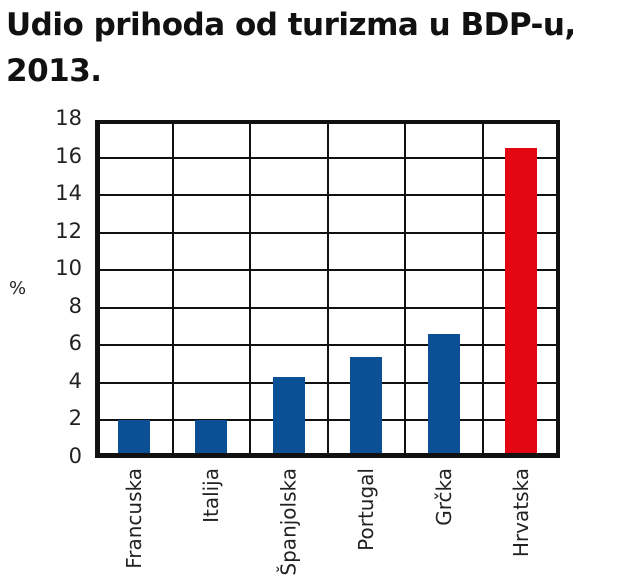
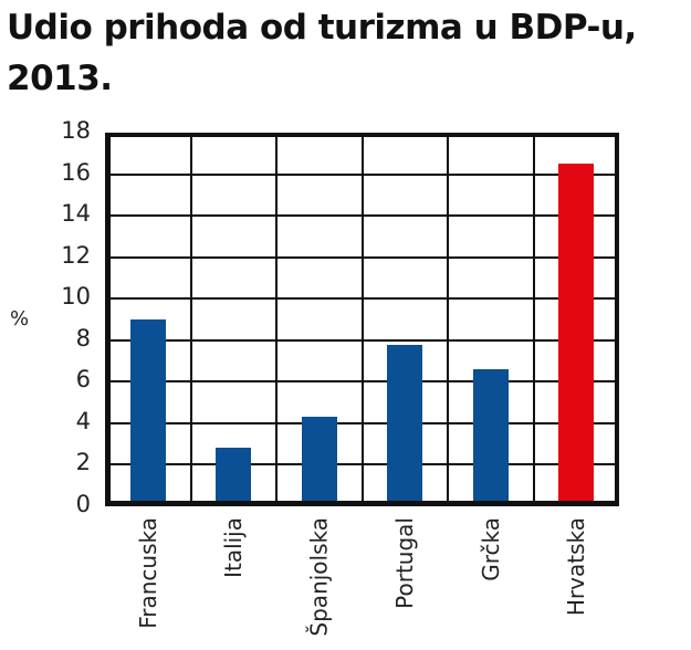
Francuska: 2.0 -> 9.0
Italija: 2.0 -> 2.8
Portugal: 5.4 -> 7.8
